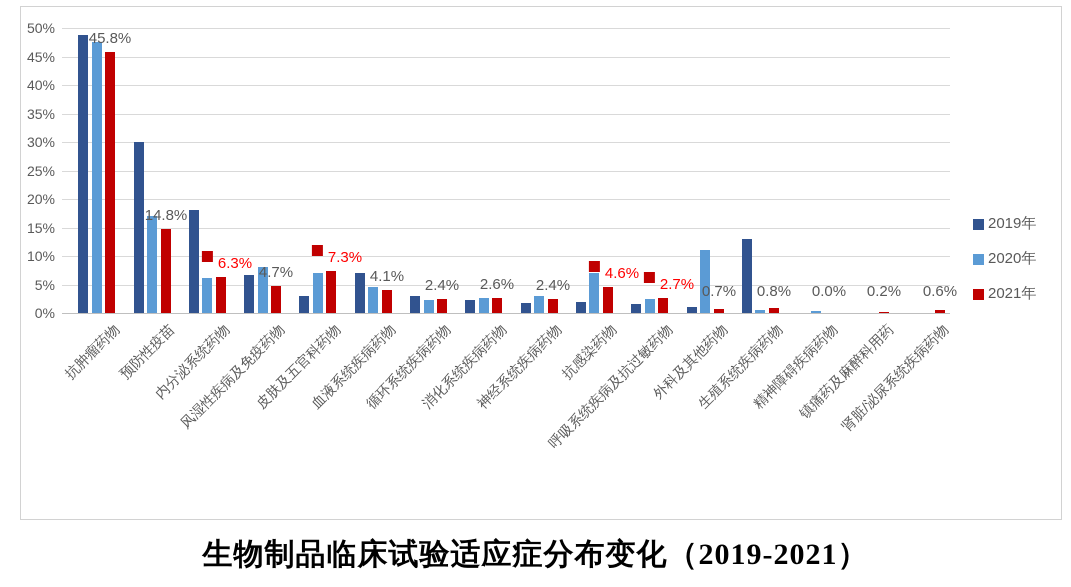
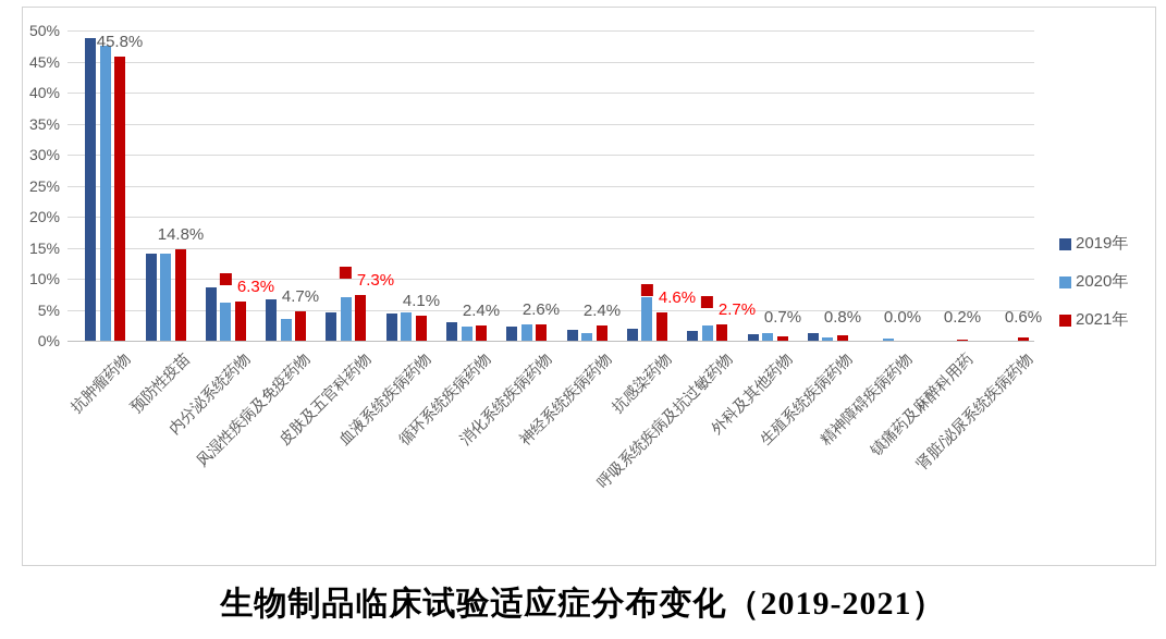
2019年/预防性疫苗: 30% -> 14%
2020年/预防性疫苗: 17% -> 14%
2019年/内分泌系统药物: 18% -> 9%
2020年/风湿性疾病及免疫药物: 8% -> 4%
2019年/皮肤及五官科药物: 3% -> 4%
2019年/血液系统疾病药物: 7% -> 4%
2020年/神经系统疾病药物: 3% -> 1%
2020年/外科及其他药物: 11% -> 1%
2019年/生殖系统疾病药物: 13% -> 1%
